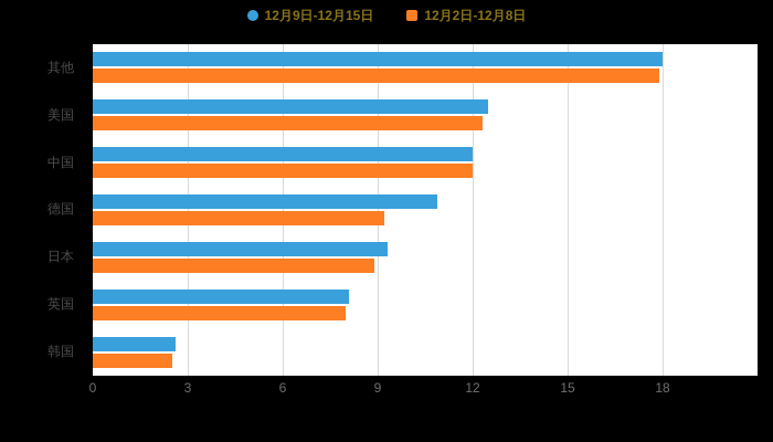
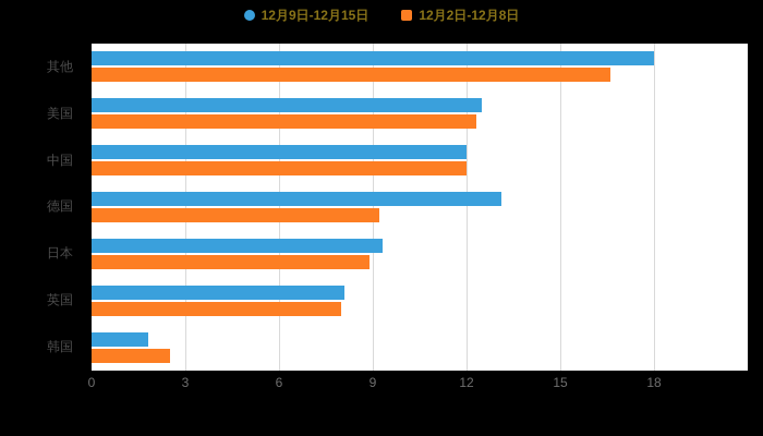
12月2日-12月8日/其他: 17.9 -> 16.6
12月9日-12月15日/德国: 10.9 -> 13.1
12月9日-12月15日/韩国: 2.6 -> 1.8
